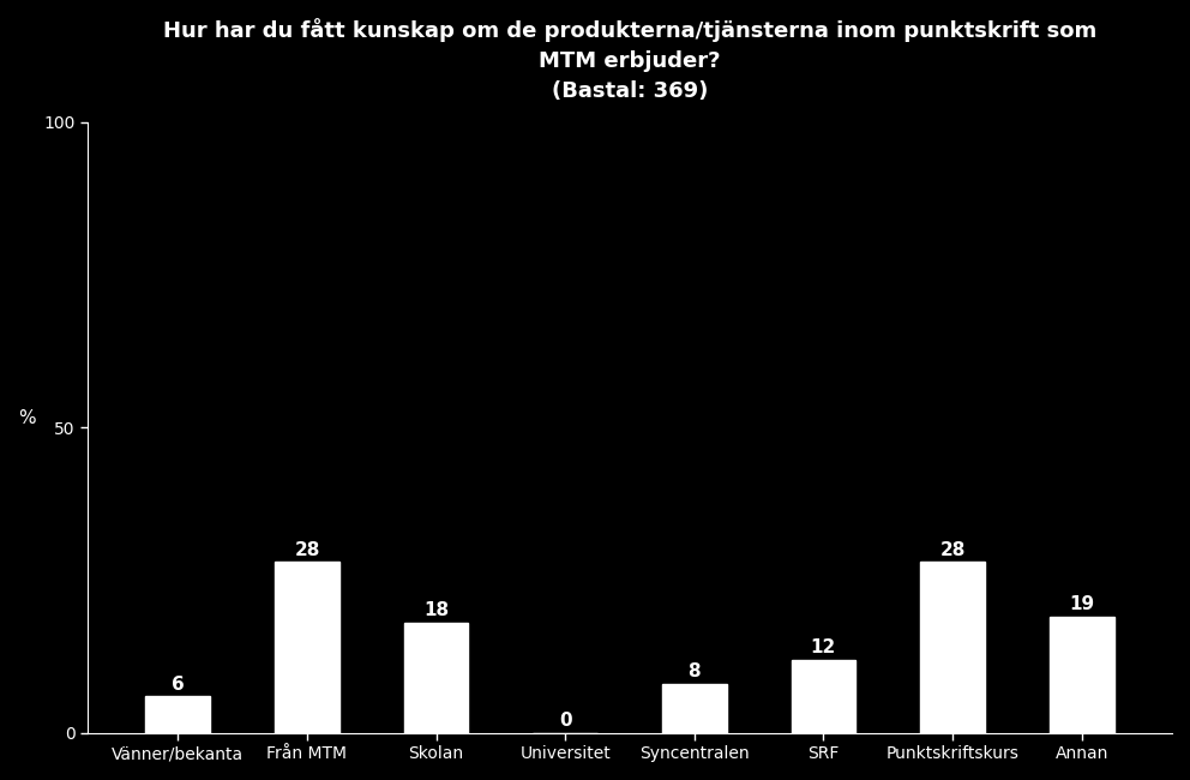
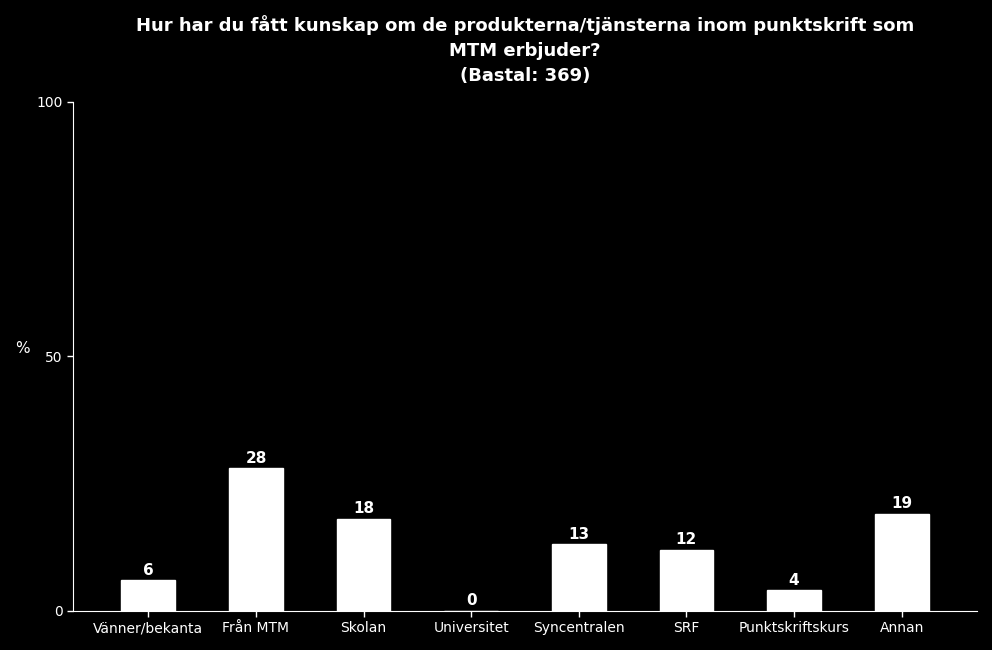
Syncentralen: 8 -> 13
Punktskriftskurs: 28 -> 4
